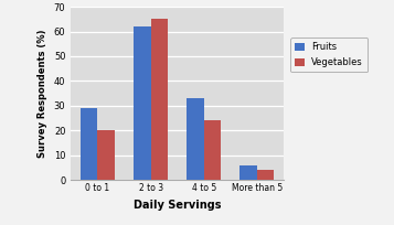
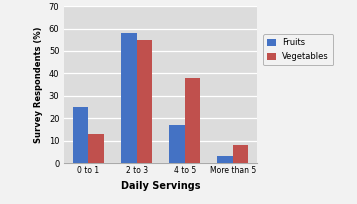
Fruits/0 to 1: 29 -> 25
Vegetables/0 to 1: 20 -> 13
Fruits/2 to 3: 62 -> 58
Vegetables/2 to 3: 65 -> 55
Fruits/4 to 5: 33 -> 17
Vegetables/4 to 5: 24 -> 38
Fruits/More than 5: 6 -> 3
Vegetables/More than 5: 4 -> 8
